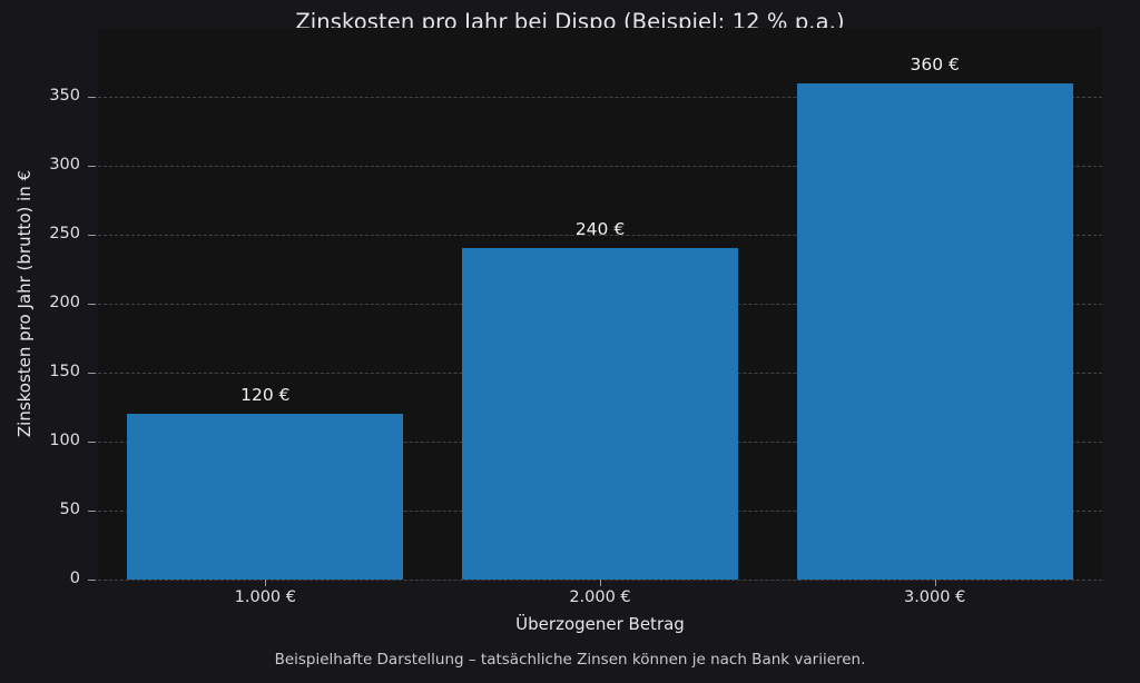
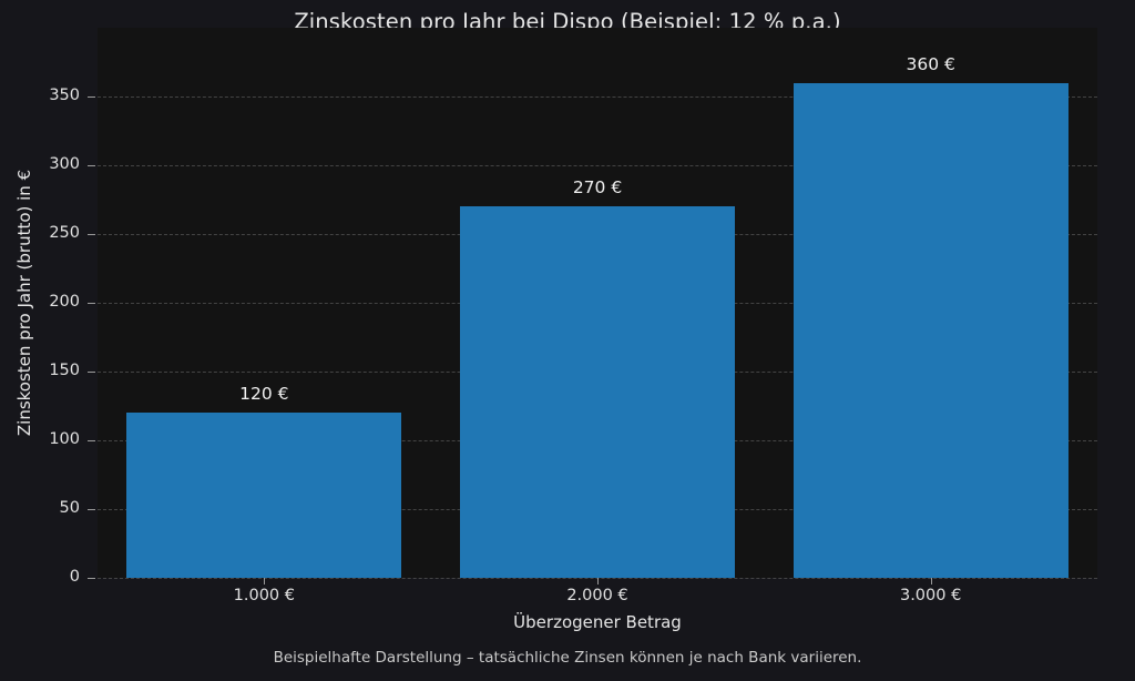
2.000 €: 240 -> 270
